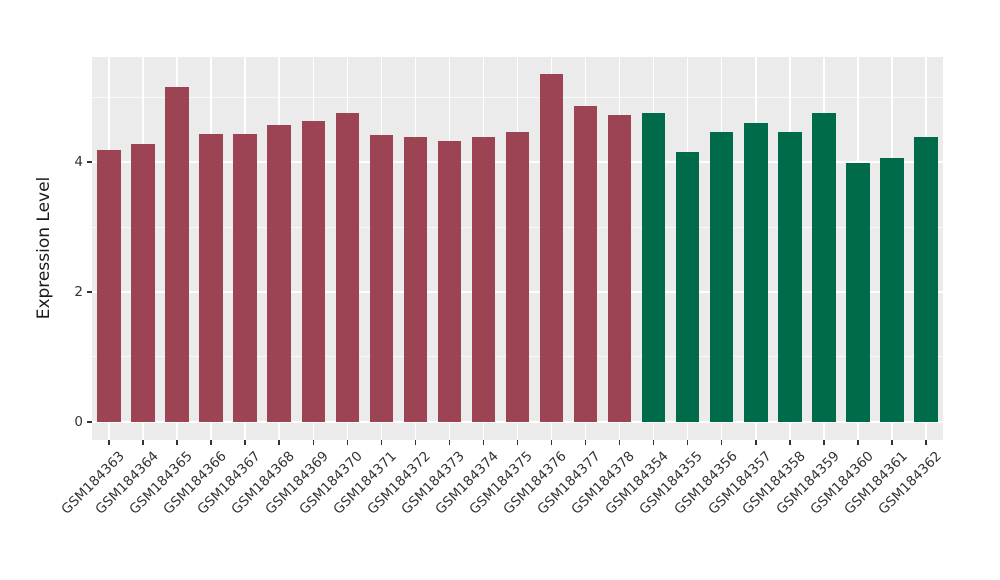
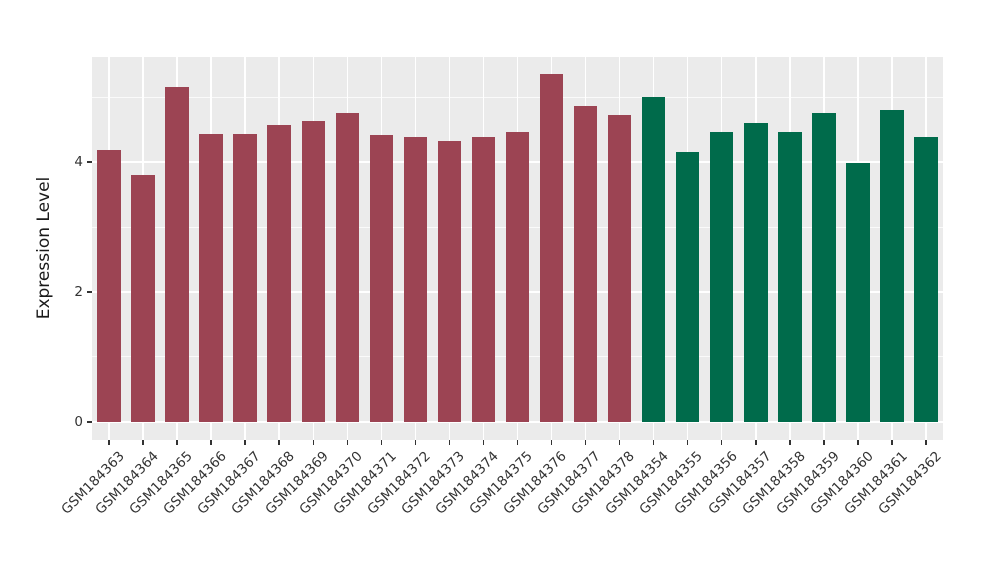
GSM184364: 4.3 -> 3.8
GSM184354: 4.8 -> 5.0
GSM184361: 4.1 -> 4.8
